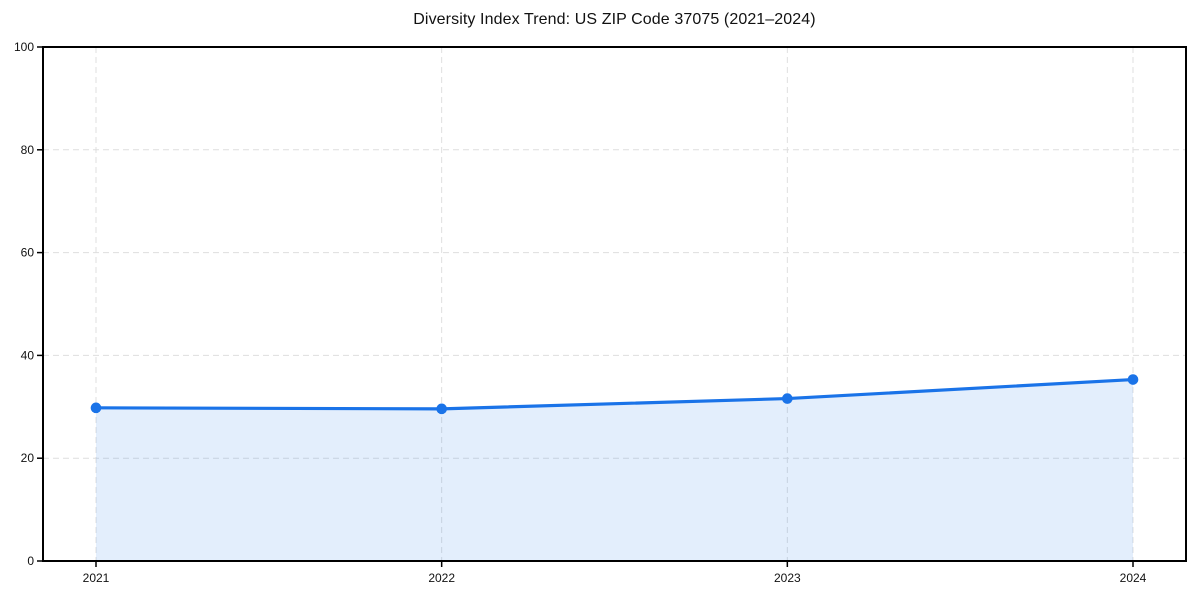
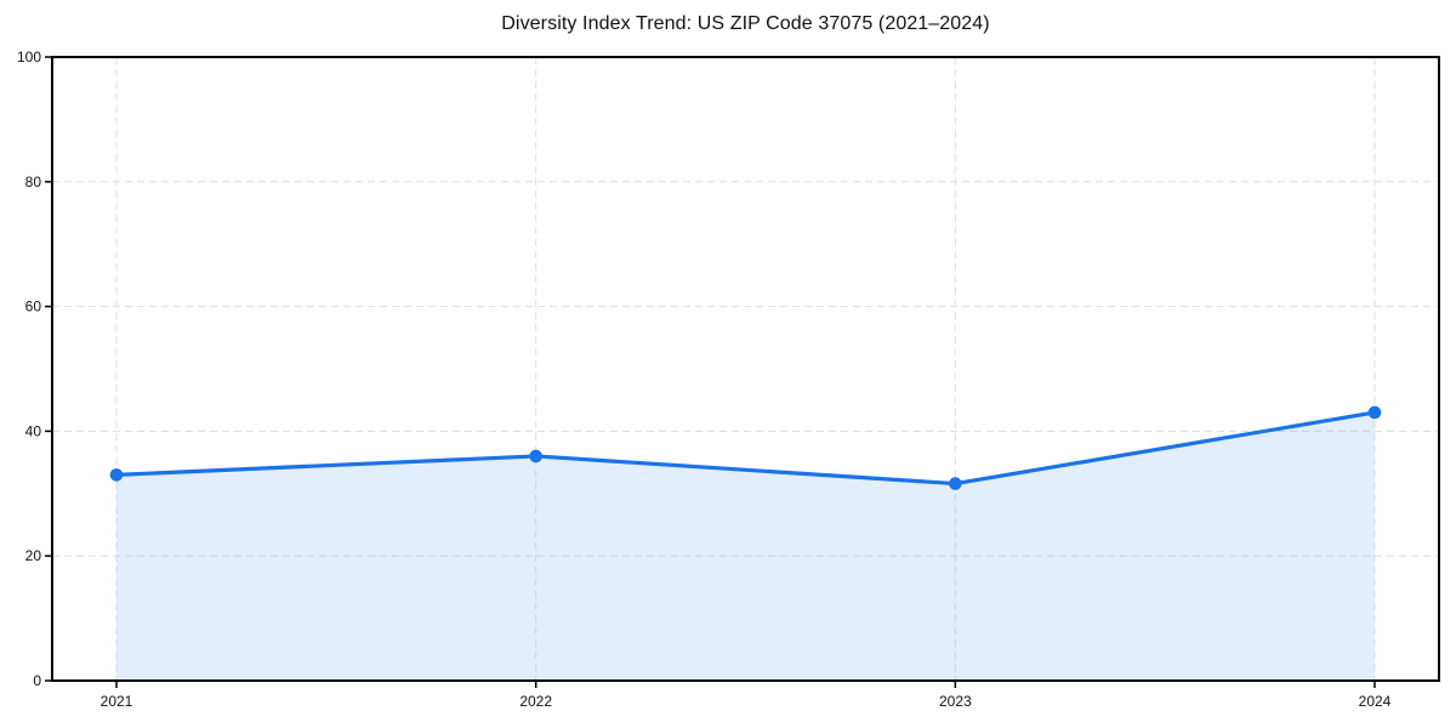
2021: 30 -> 33
2022: 30 -> 36
2024: 35 -> 43
